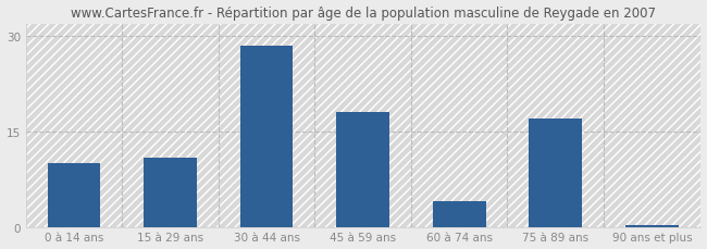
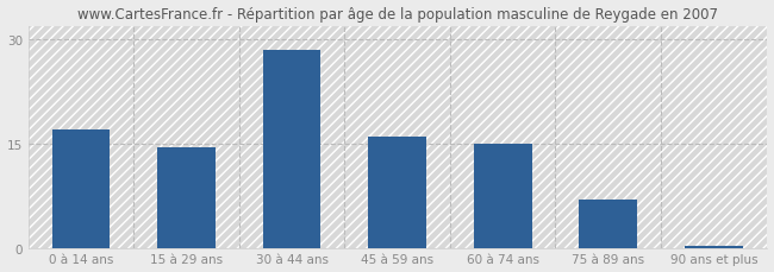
0 à 14 ans: 10.0 -> 17.0
15 à 29 ans: 10.8 -> 14.5
45 à 59 ans: 18.0 -> 16.0
60 à 74 ans: 4.0 -> 15.0
75 à 89 ans: 17.0 -> 7.0
